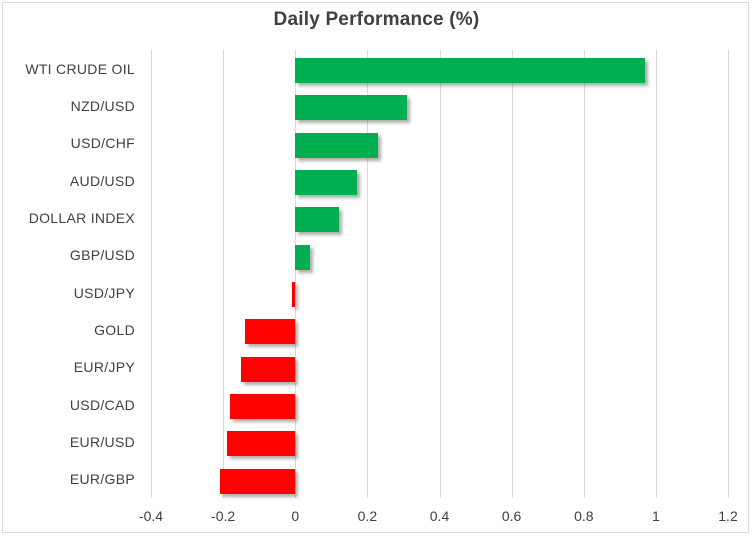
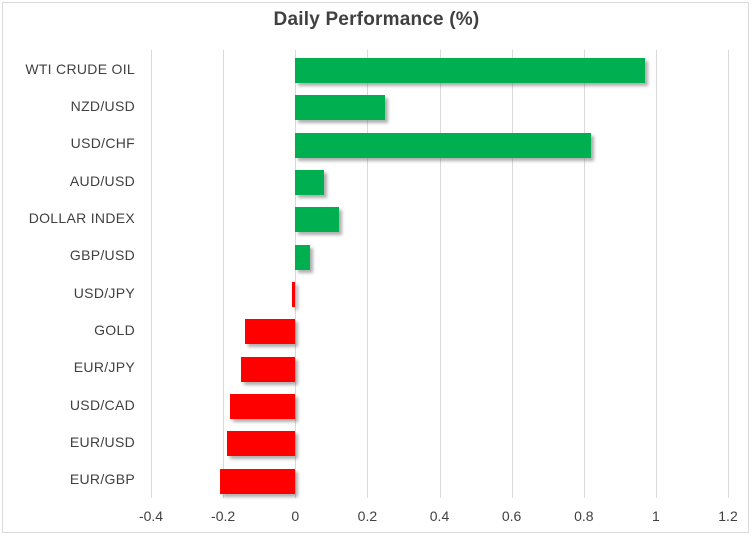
NZD/USD: 0.31 -> 0.25
USD/CHF: 0.23 -> 0.82
AUD/USD: 0.17 -> 0.08
